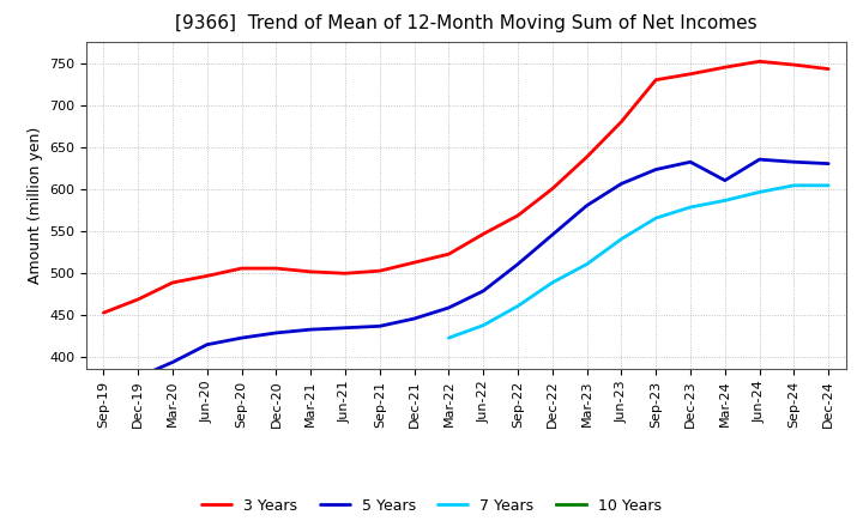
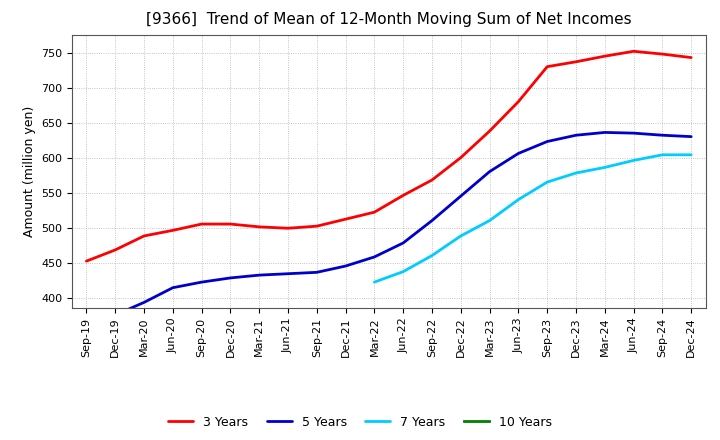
5 Years/Mar-24: 610 -> 636
